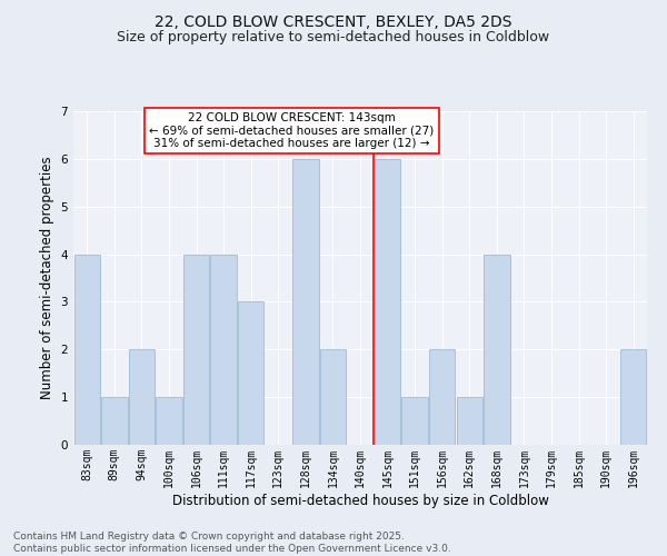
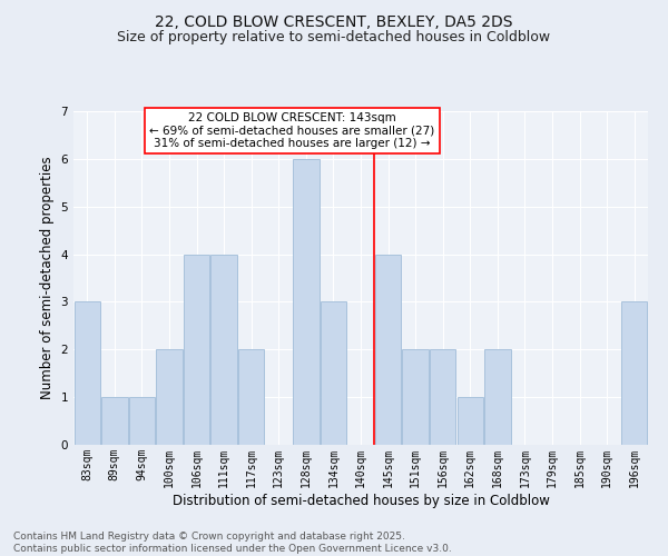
83sqm: 4 -> 3
94sqm: 2 -> 1
100sqm: 1 -> 2
117sqm: 3 -> 2
134sqm: 2 -> 3
145sqm: 6 -> 4
151sqm: 1 -> 2
168sqm: 4 -> 2
196sqm: 2 -> 3
